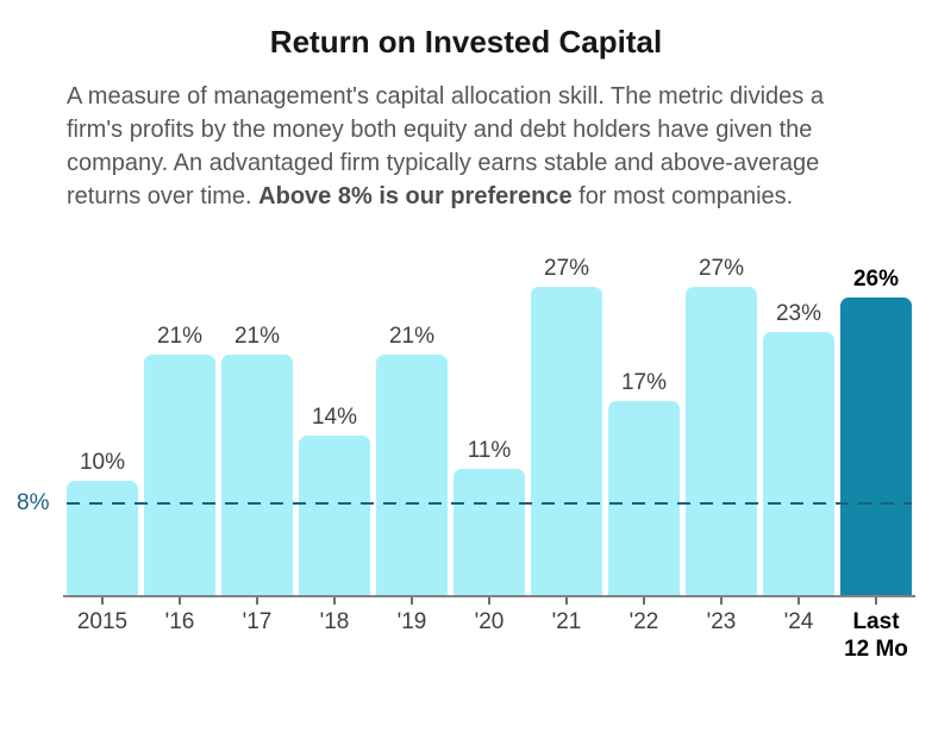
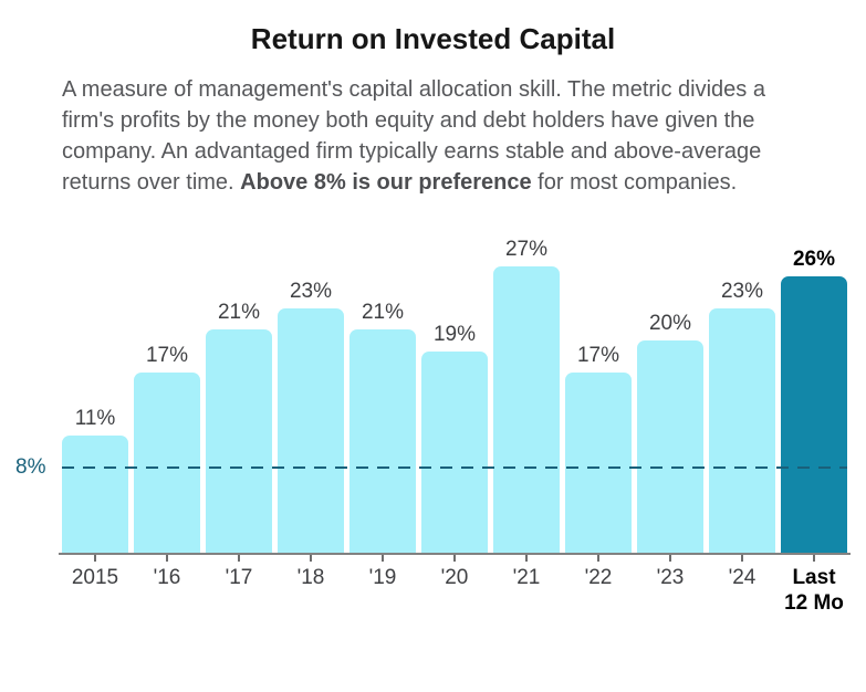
2015: 10% -> 11%
'16: 21% -> 17%
'18: 14% -> 23%
'20: 11% -> 19%
'23: 27% -> 20%
